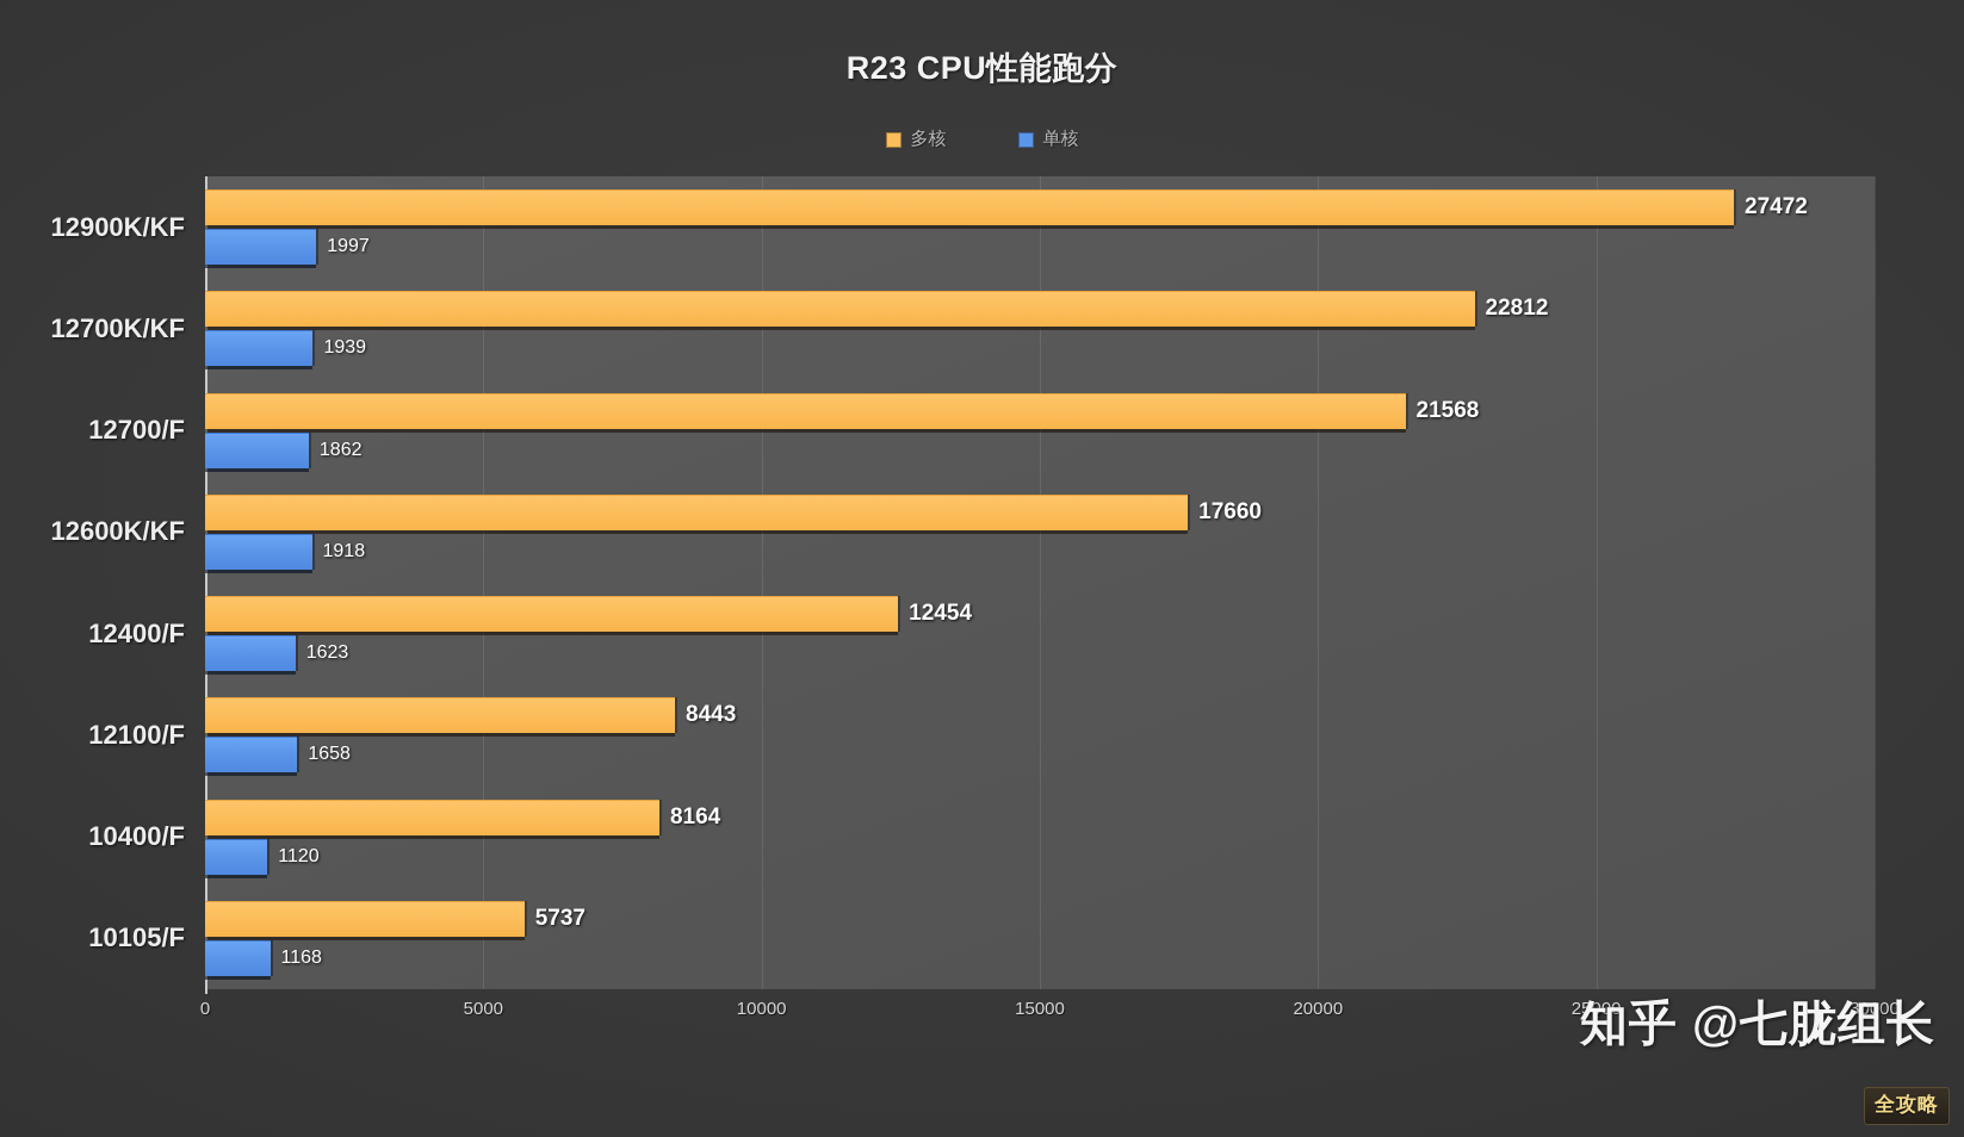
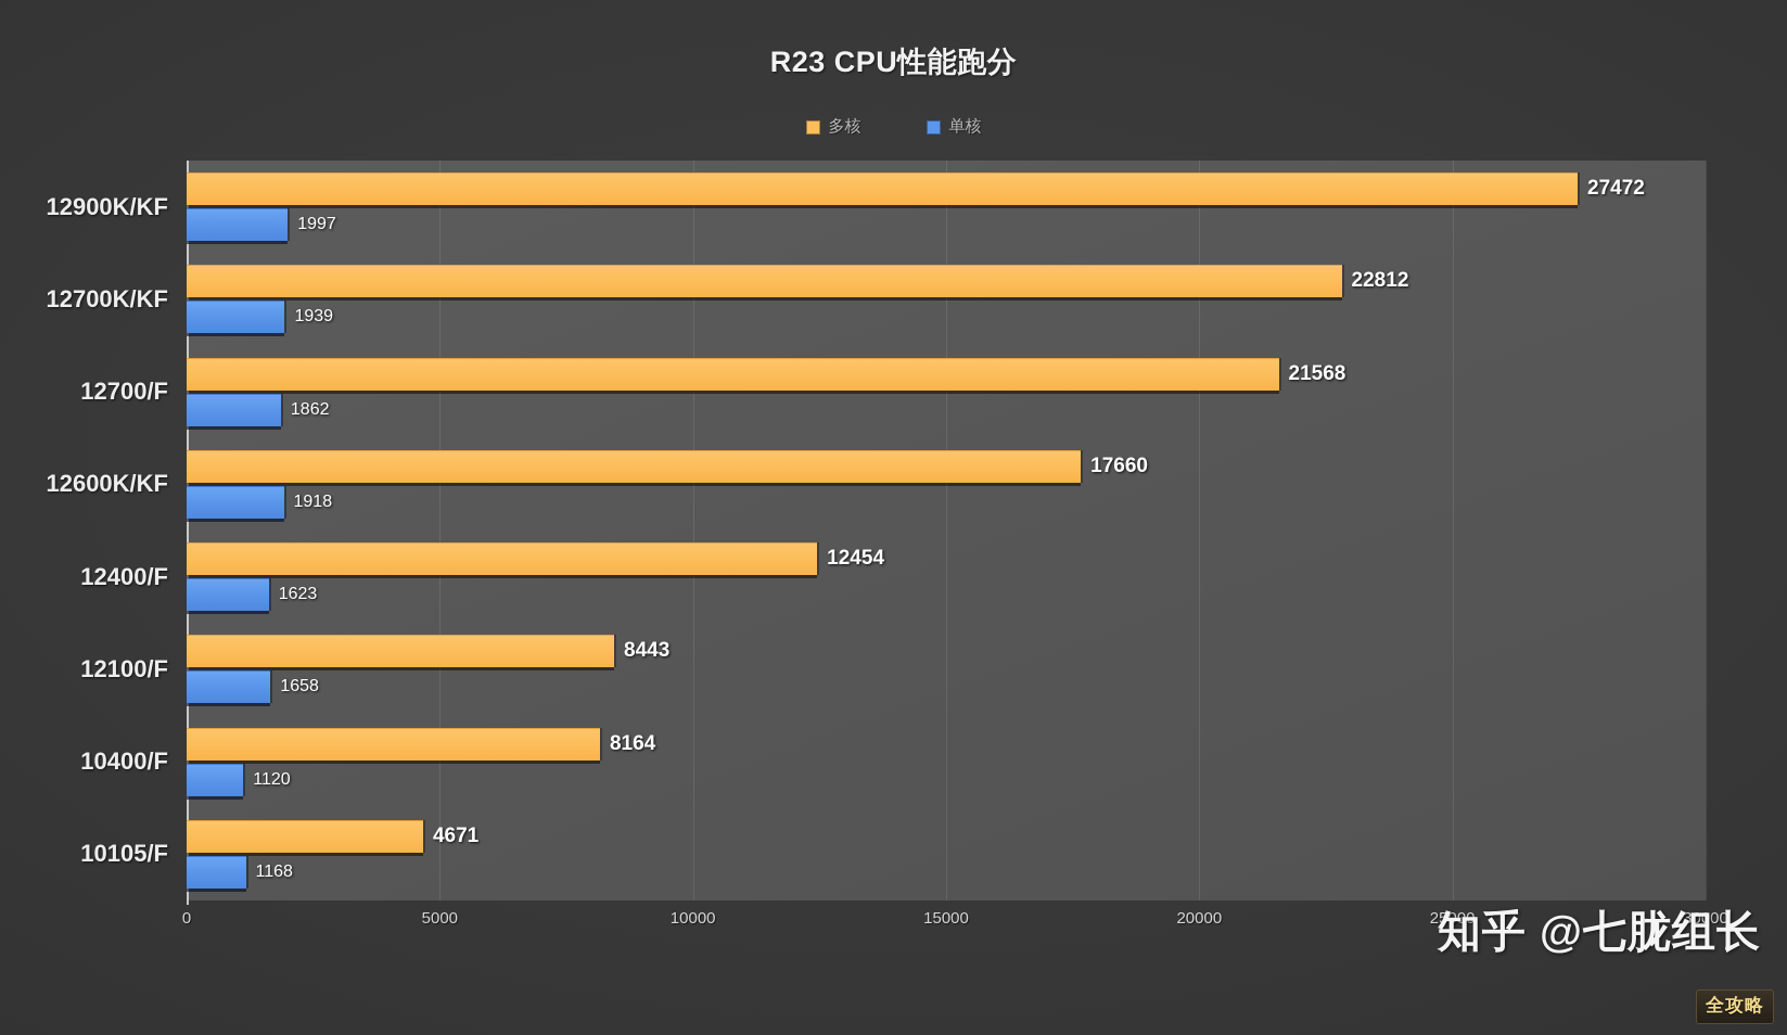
多核/10105/F: 5737 -> 4671
